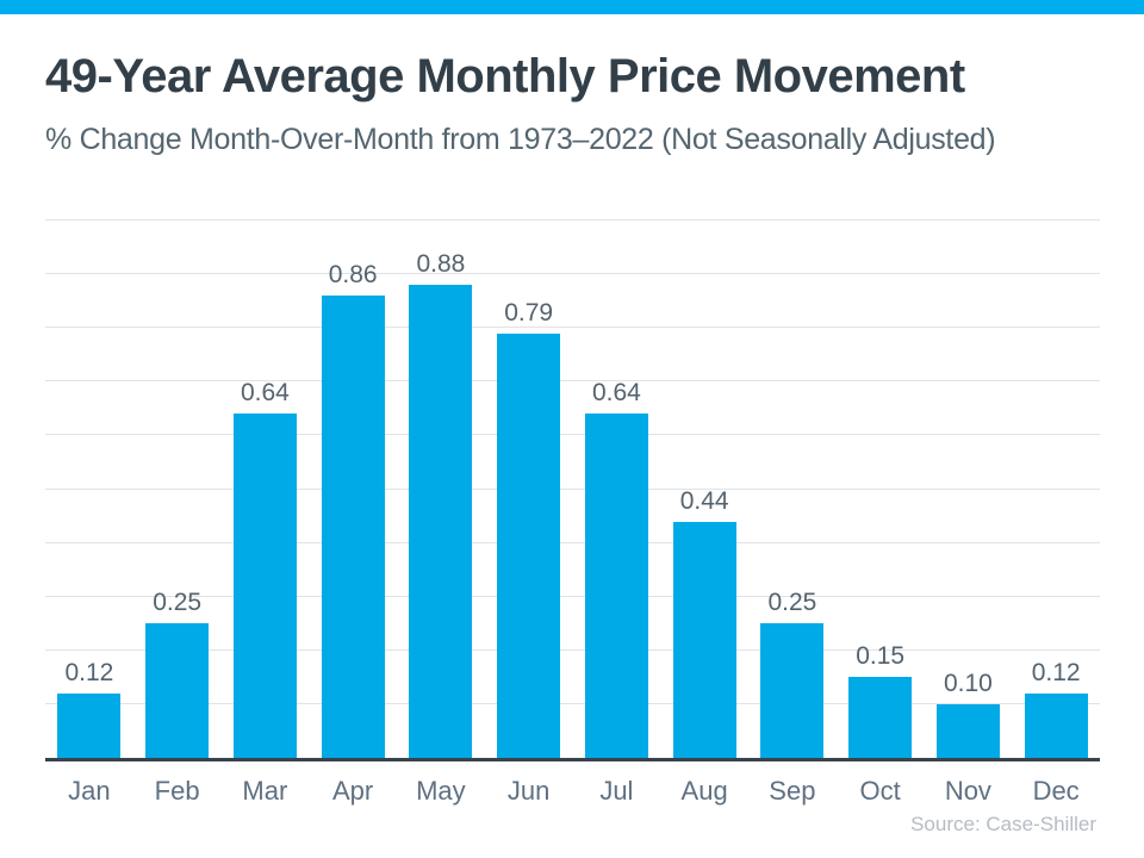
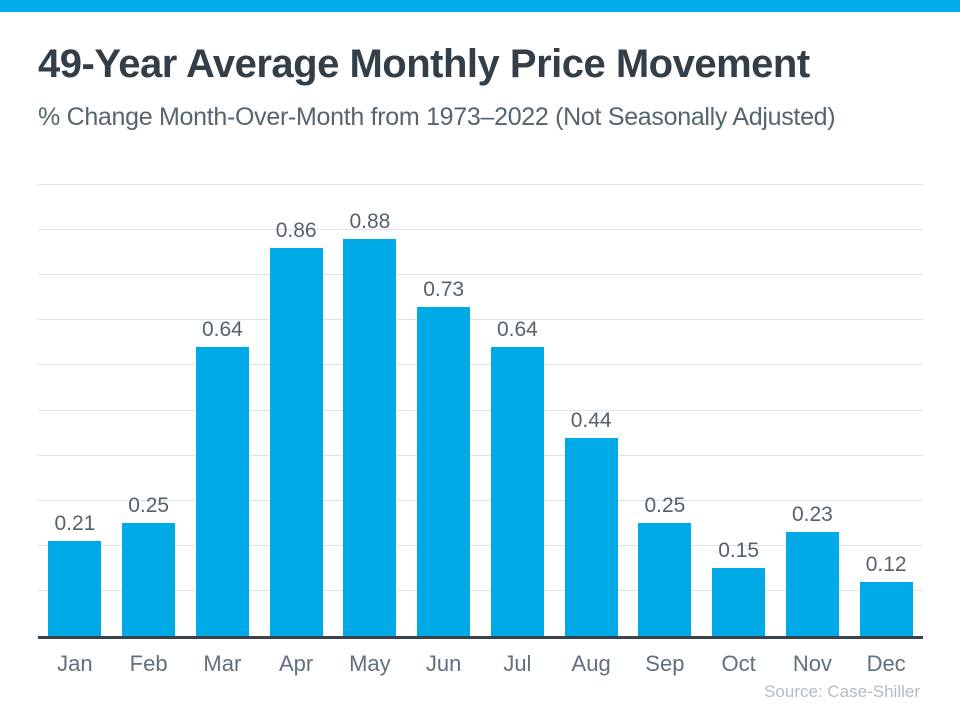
Jan: 0.12 -> 0.21
Jun: 0.79 -> 0.73
Nov: 0.10 -> 0.23
